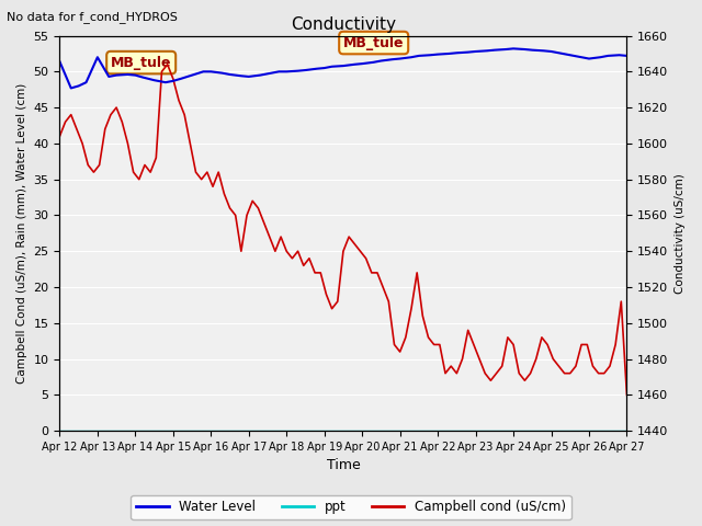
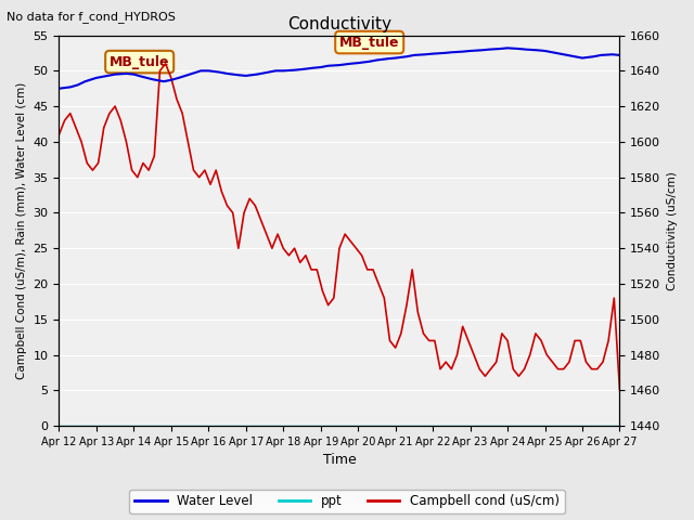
Water Level/Apr 12: 51.4 -> 47.5
Water Level/Apr 13: 52.0 -> 49.0
